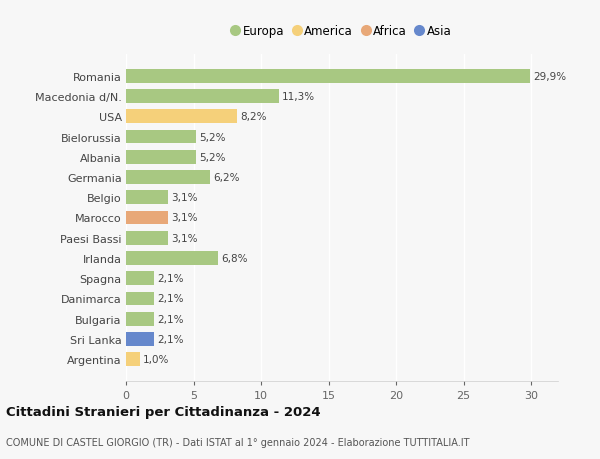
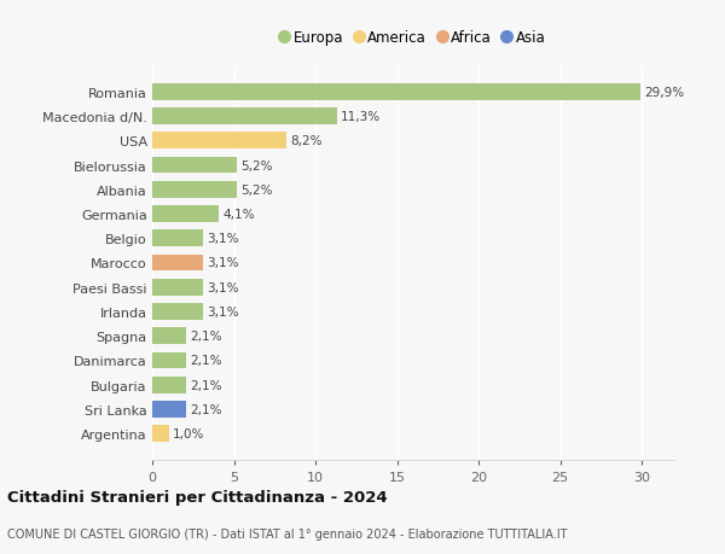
Germania: 6,2% -> 4,1%
Irlanda: 6,8% -> 3,1%
